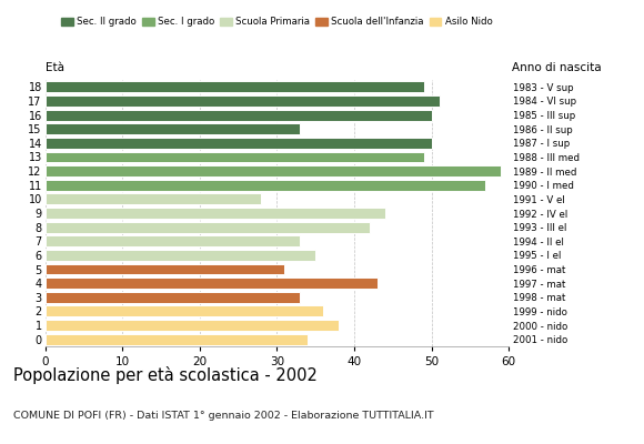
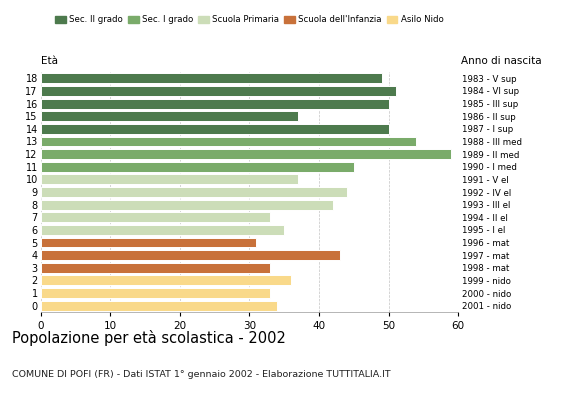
15: 33 -> 37
13: 49 -> 54
11: 57 -> 45
10: 28 -> 37
1: 38 -> 33
